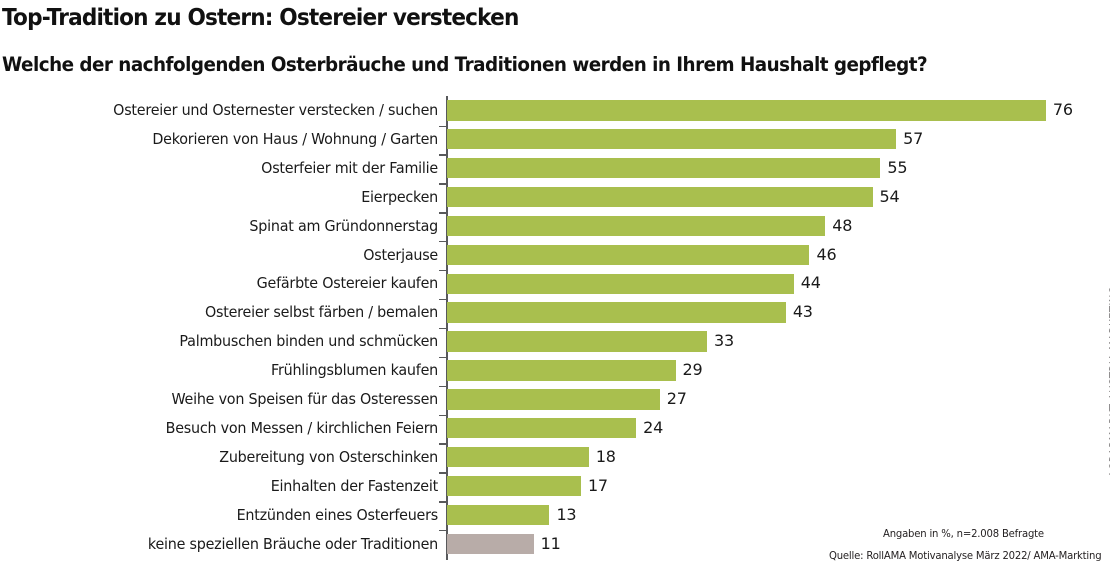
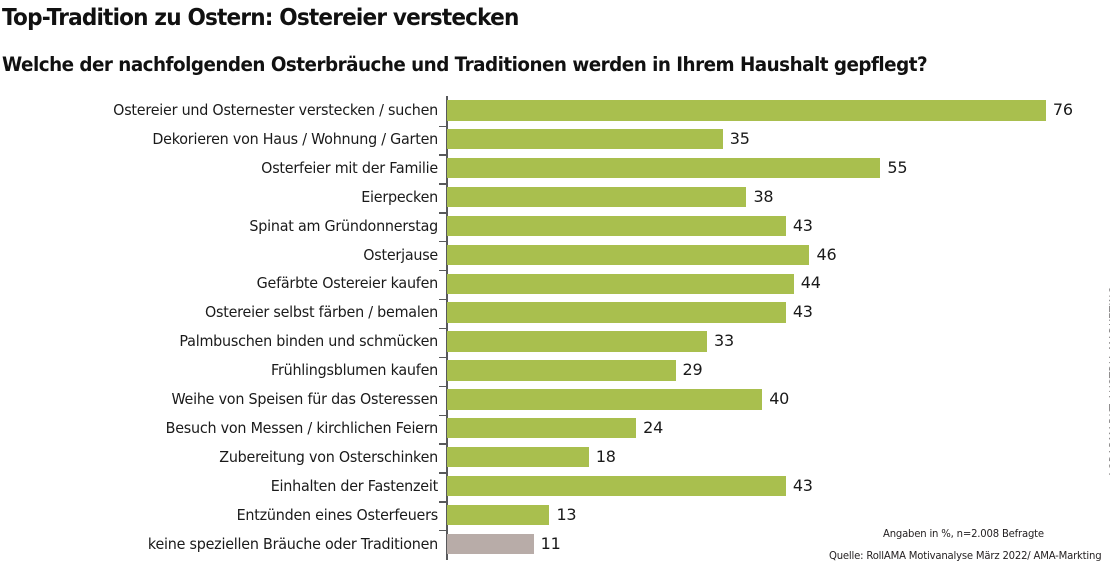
Dekorieren von Haus / Wohnung / Garten: 57 -> 35
Eierpecken: 54 -> 38
Spinat am Gründonnerstag: 48 -> 43
Weihe von Speisen für das Osteressen: 27 -> 40
Einhalten der Fastenzeit: 17 -> 43
